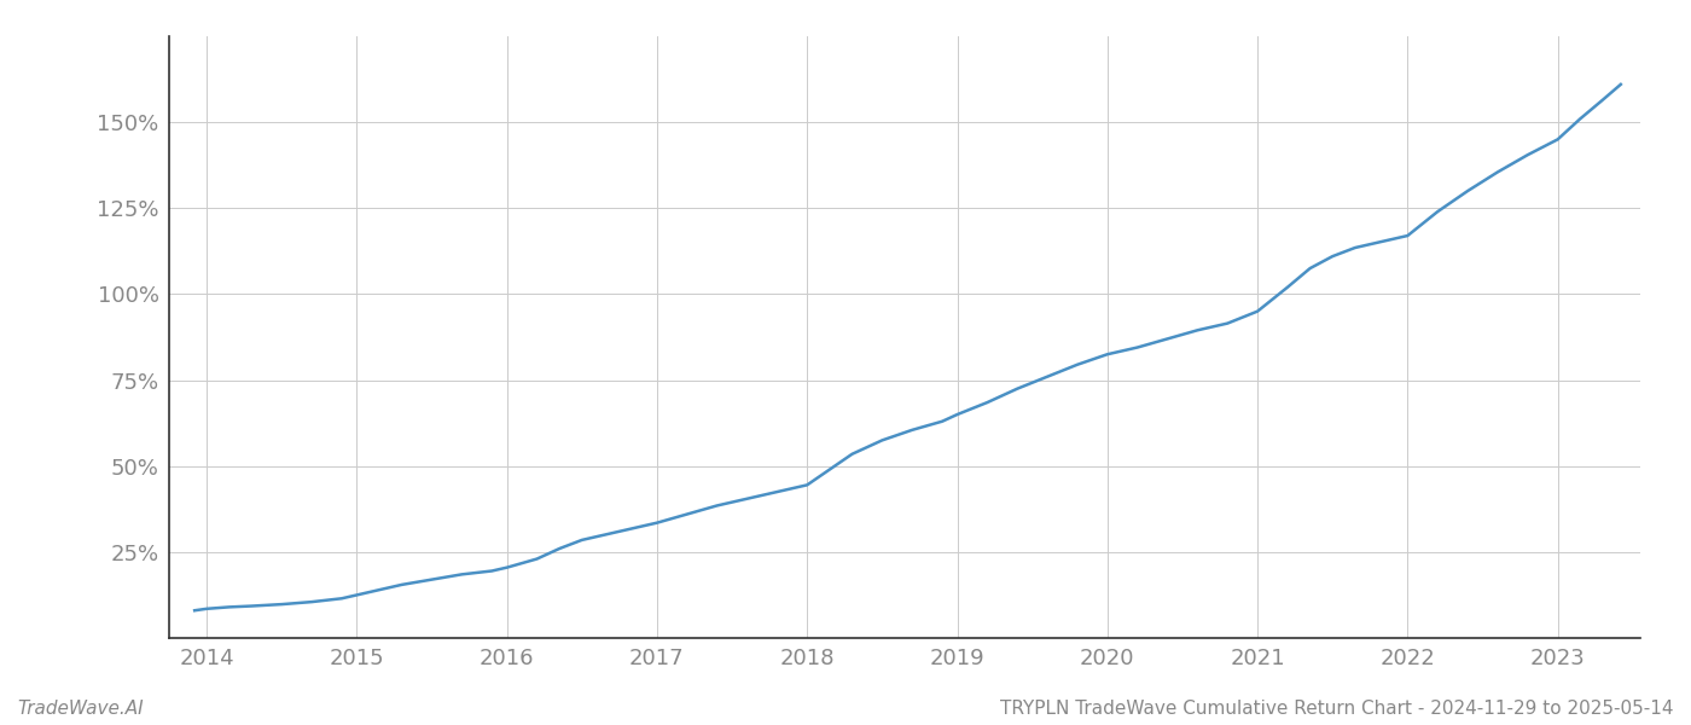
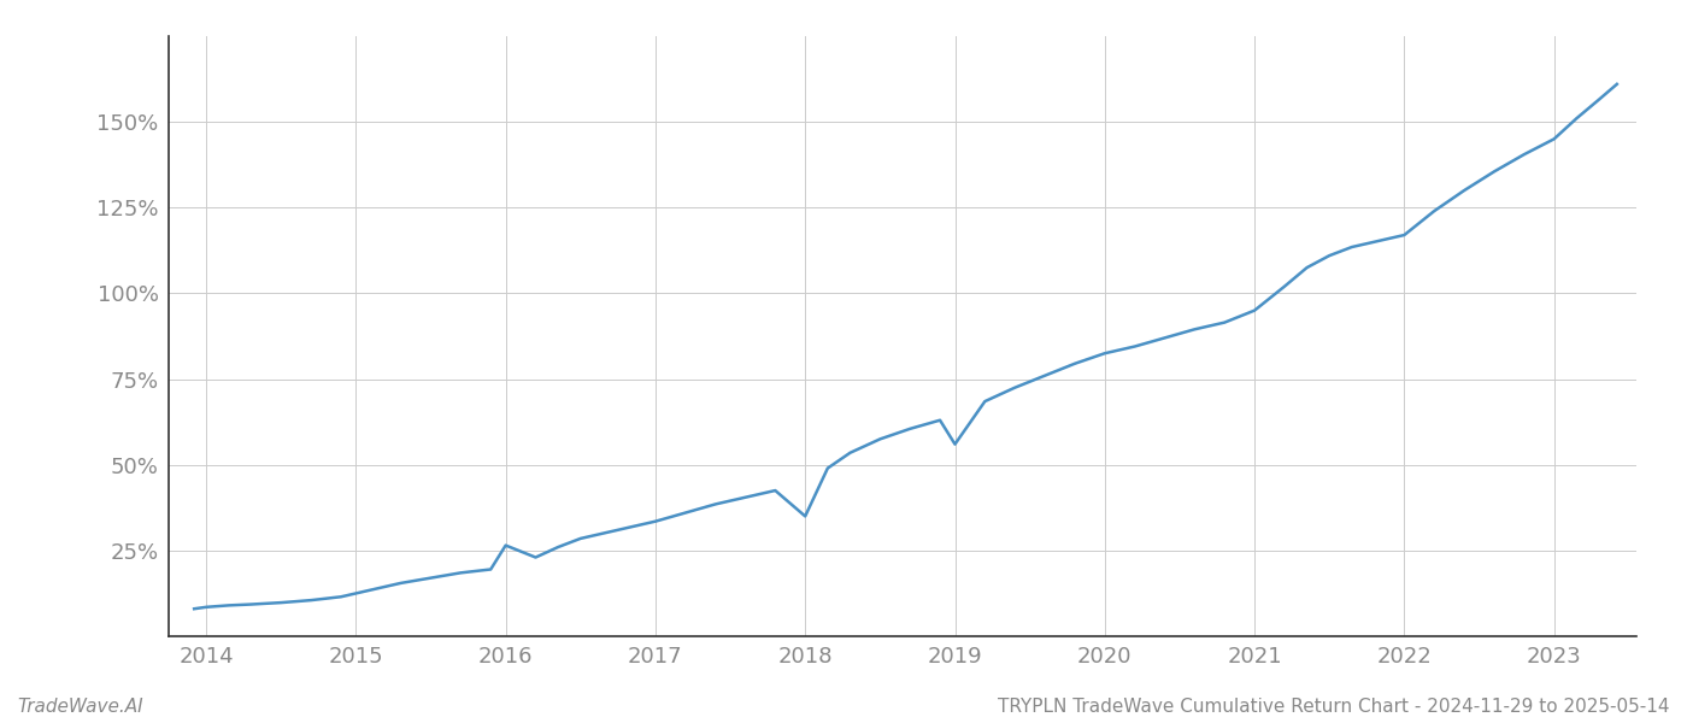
2016: 20.5% -> 26.5%
2018: 44.5% -> 35.0%
2019: 65.0% -> 56.0%
